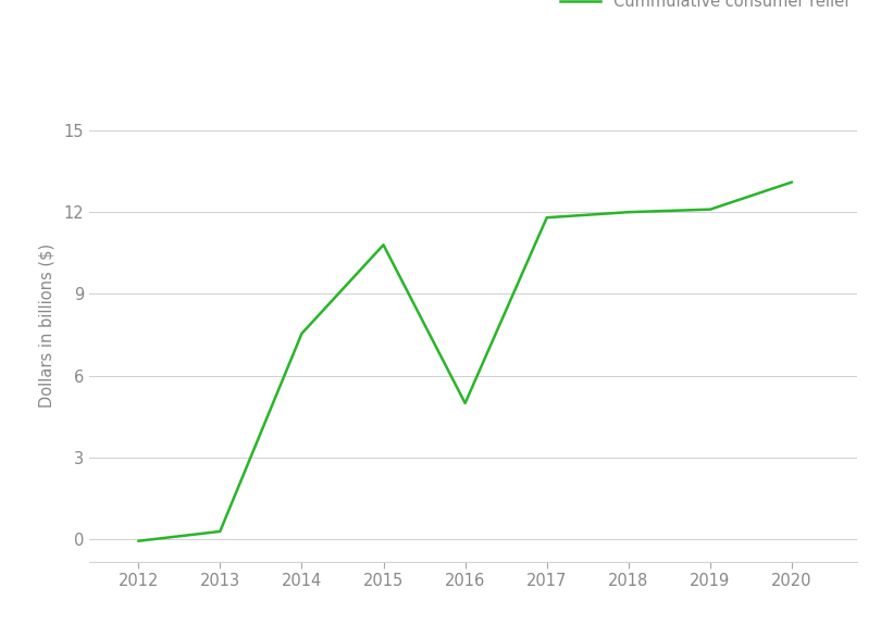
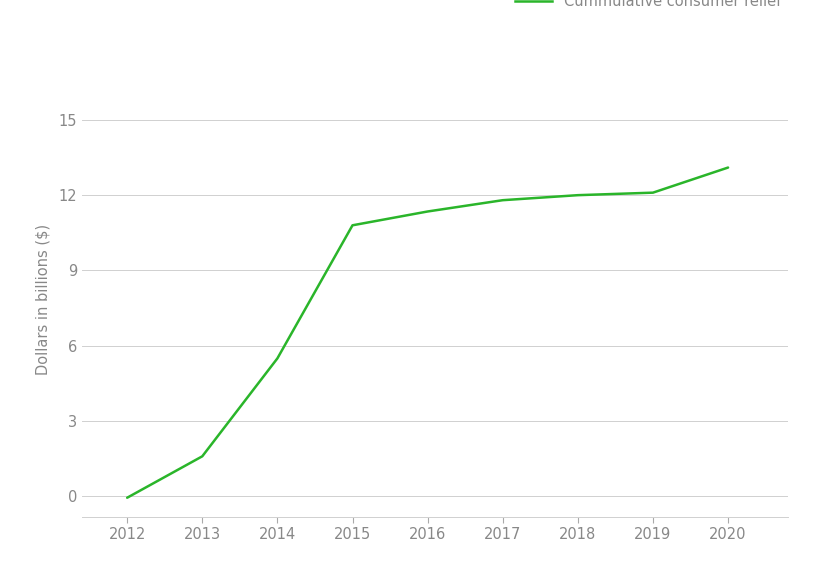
2013: 0.30 -> 1.60
2014: 7.55 -> 5.50
2016: 5.00 -> 11.35
